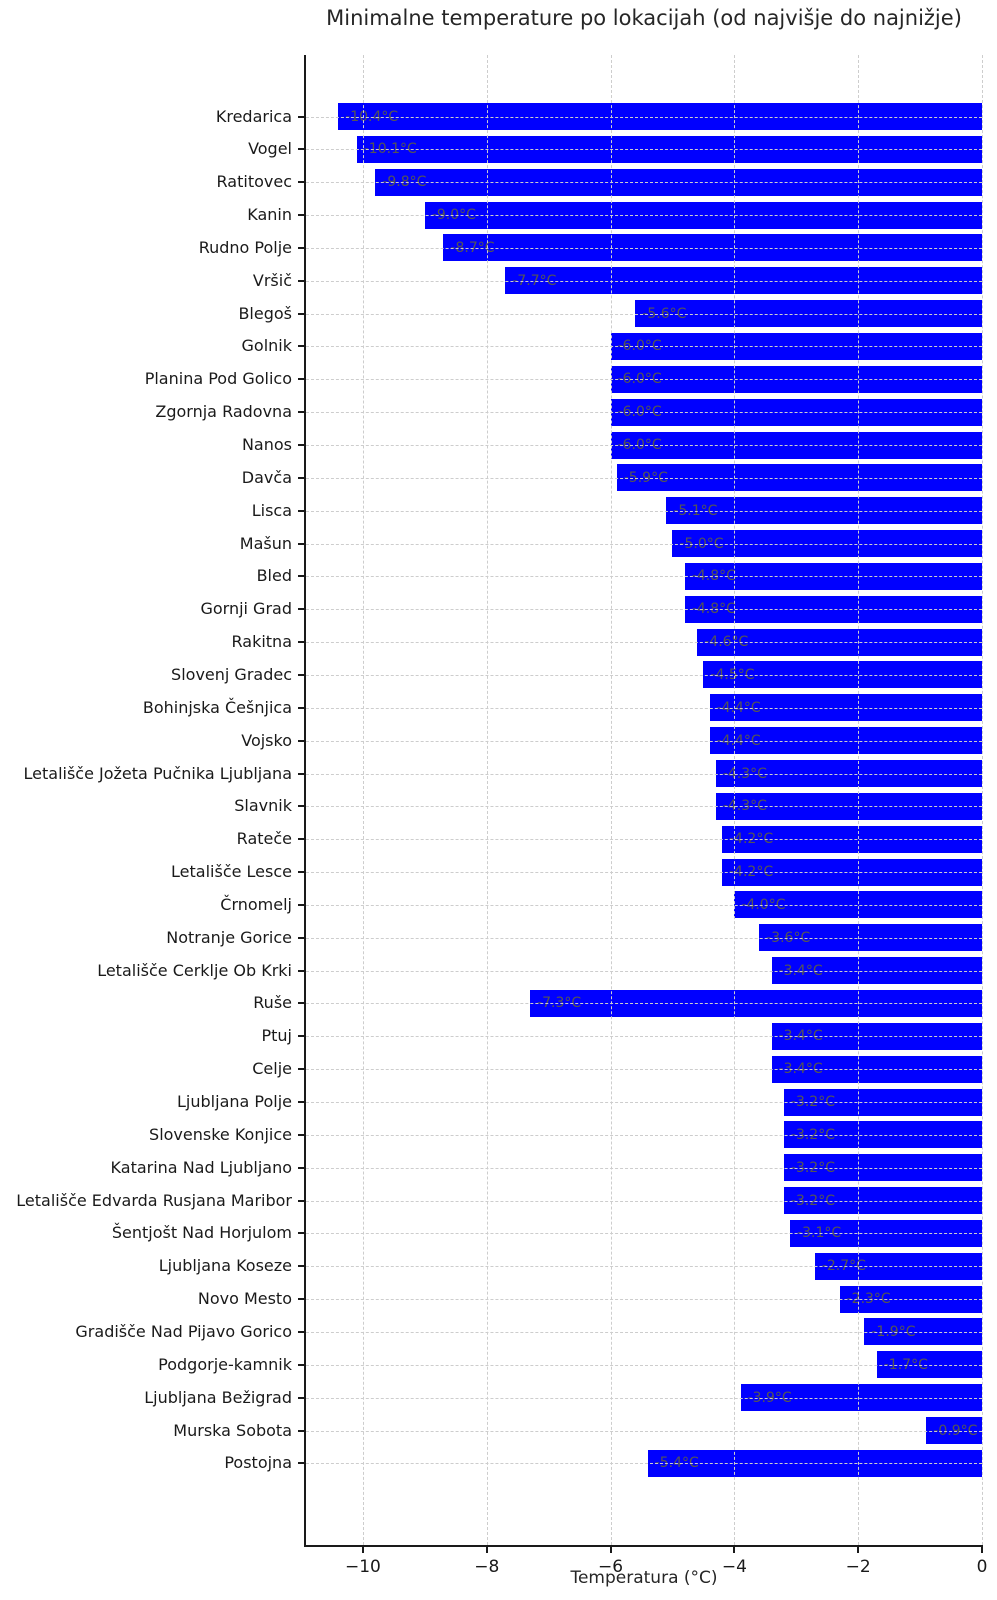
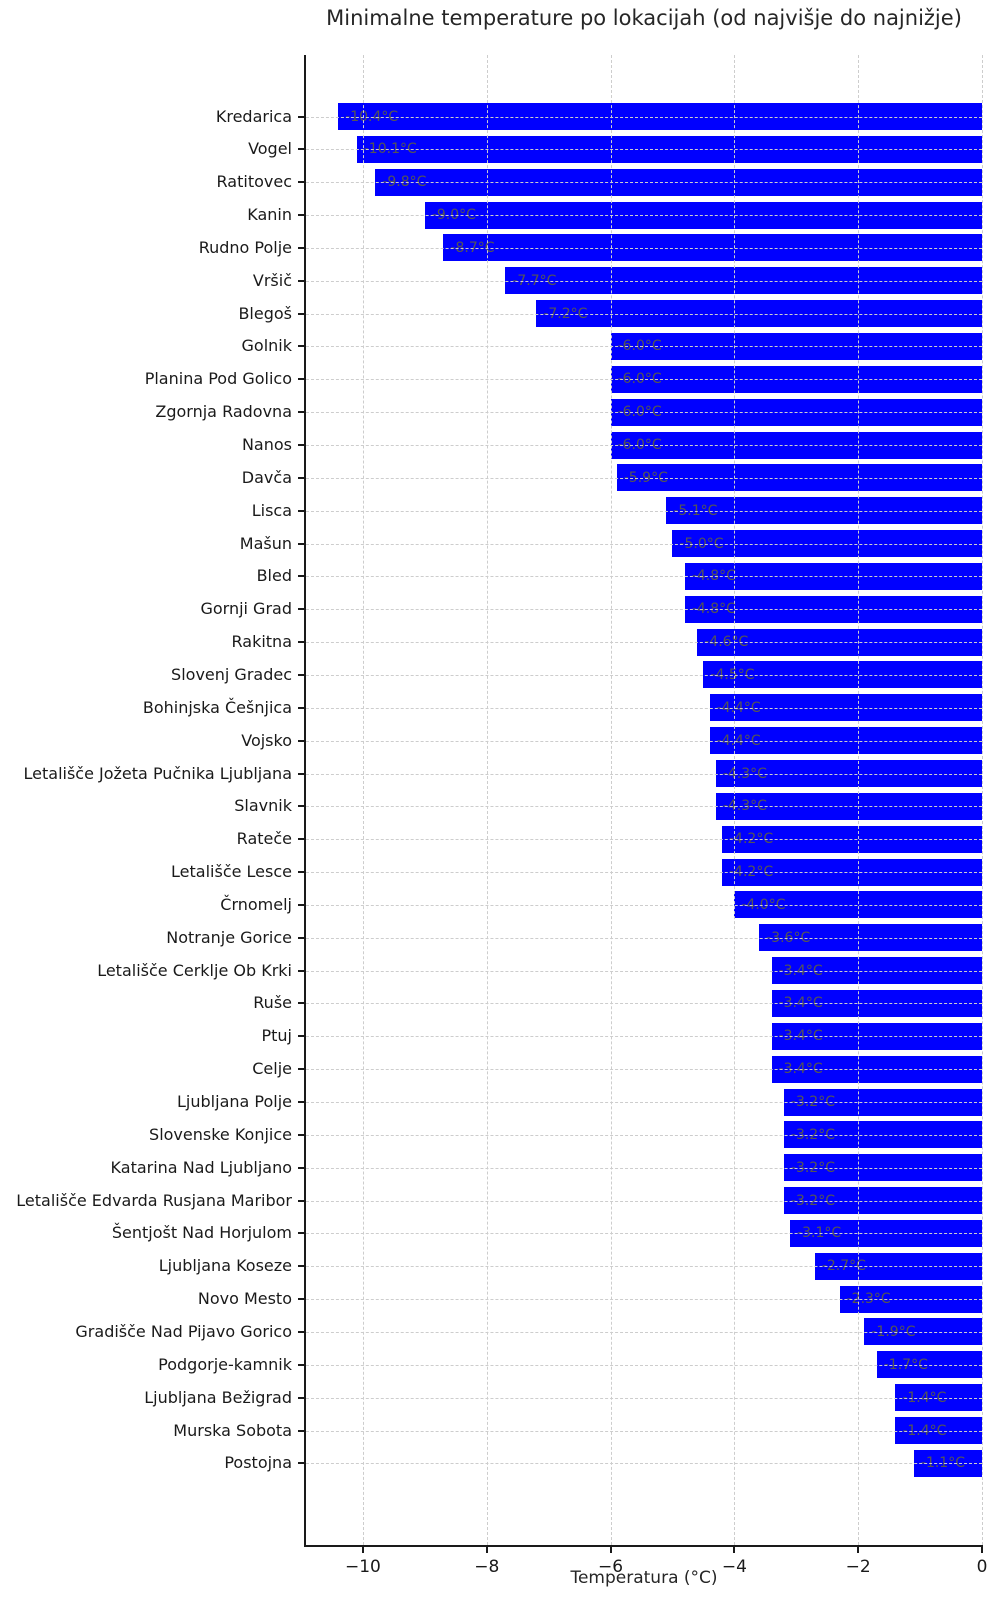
Blegoš: -5.6°C -> -7.2°C
Ruše: -7.3°C -> -3.4°C
Ljubljana Bežigrad: -3.9°C -> -1.4°C
Murska Sobota: -0.9°C -> -1.4°C
Postojna: -5.4°C -> -1.1°C
